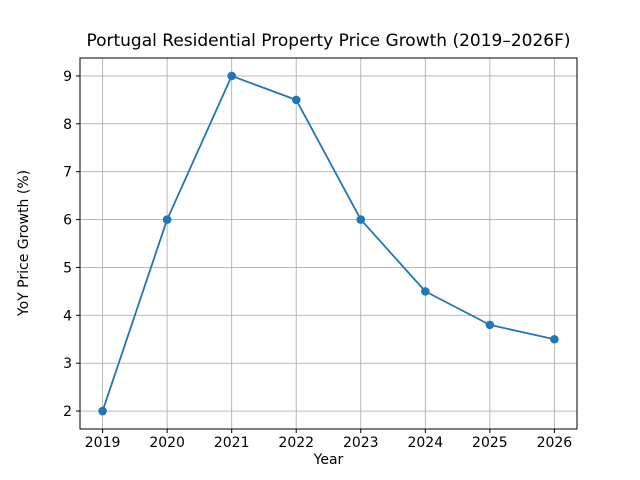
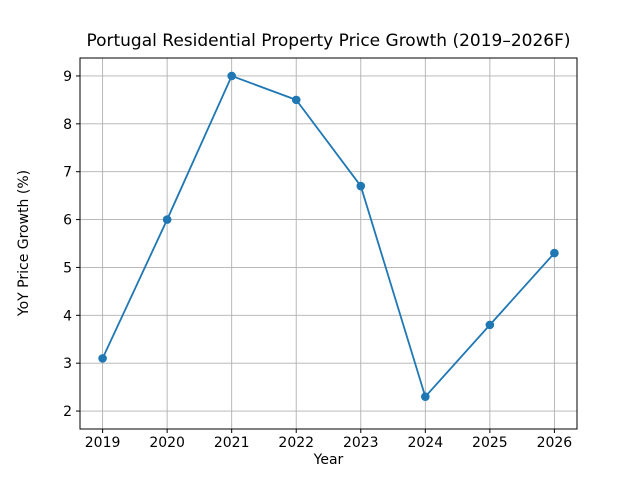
2019: 2.0 -> 3.1
2023: 6.0 -> 6.7
2024: 4.5 -> 2.3
2026: 3.5 -> 5.3
